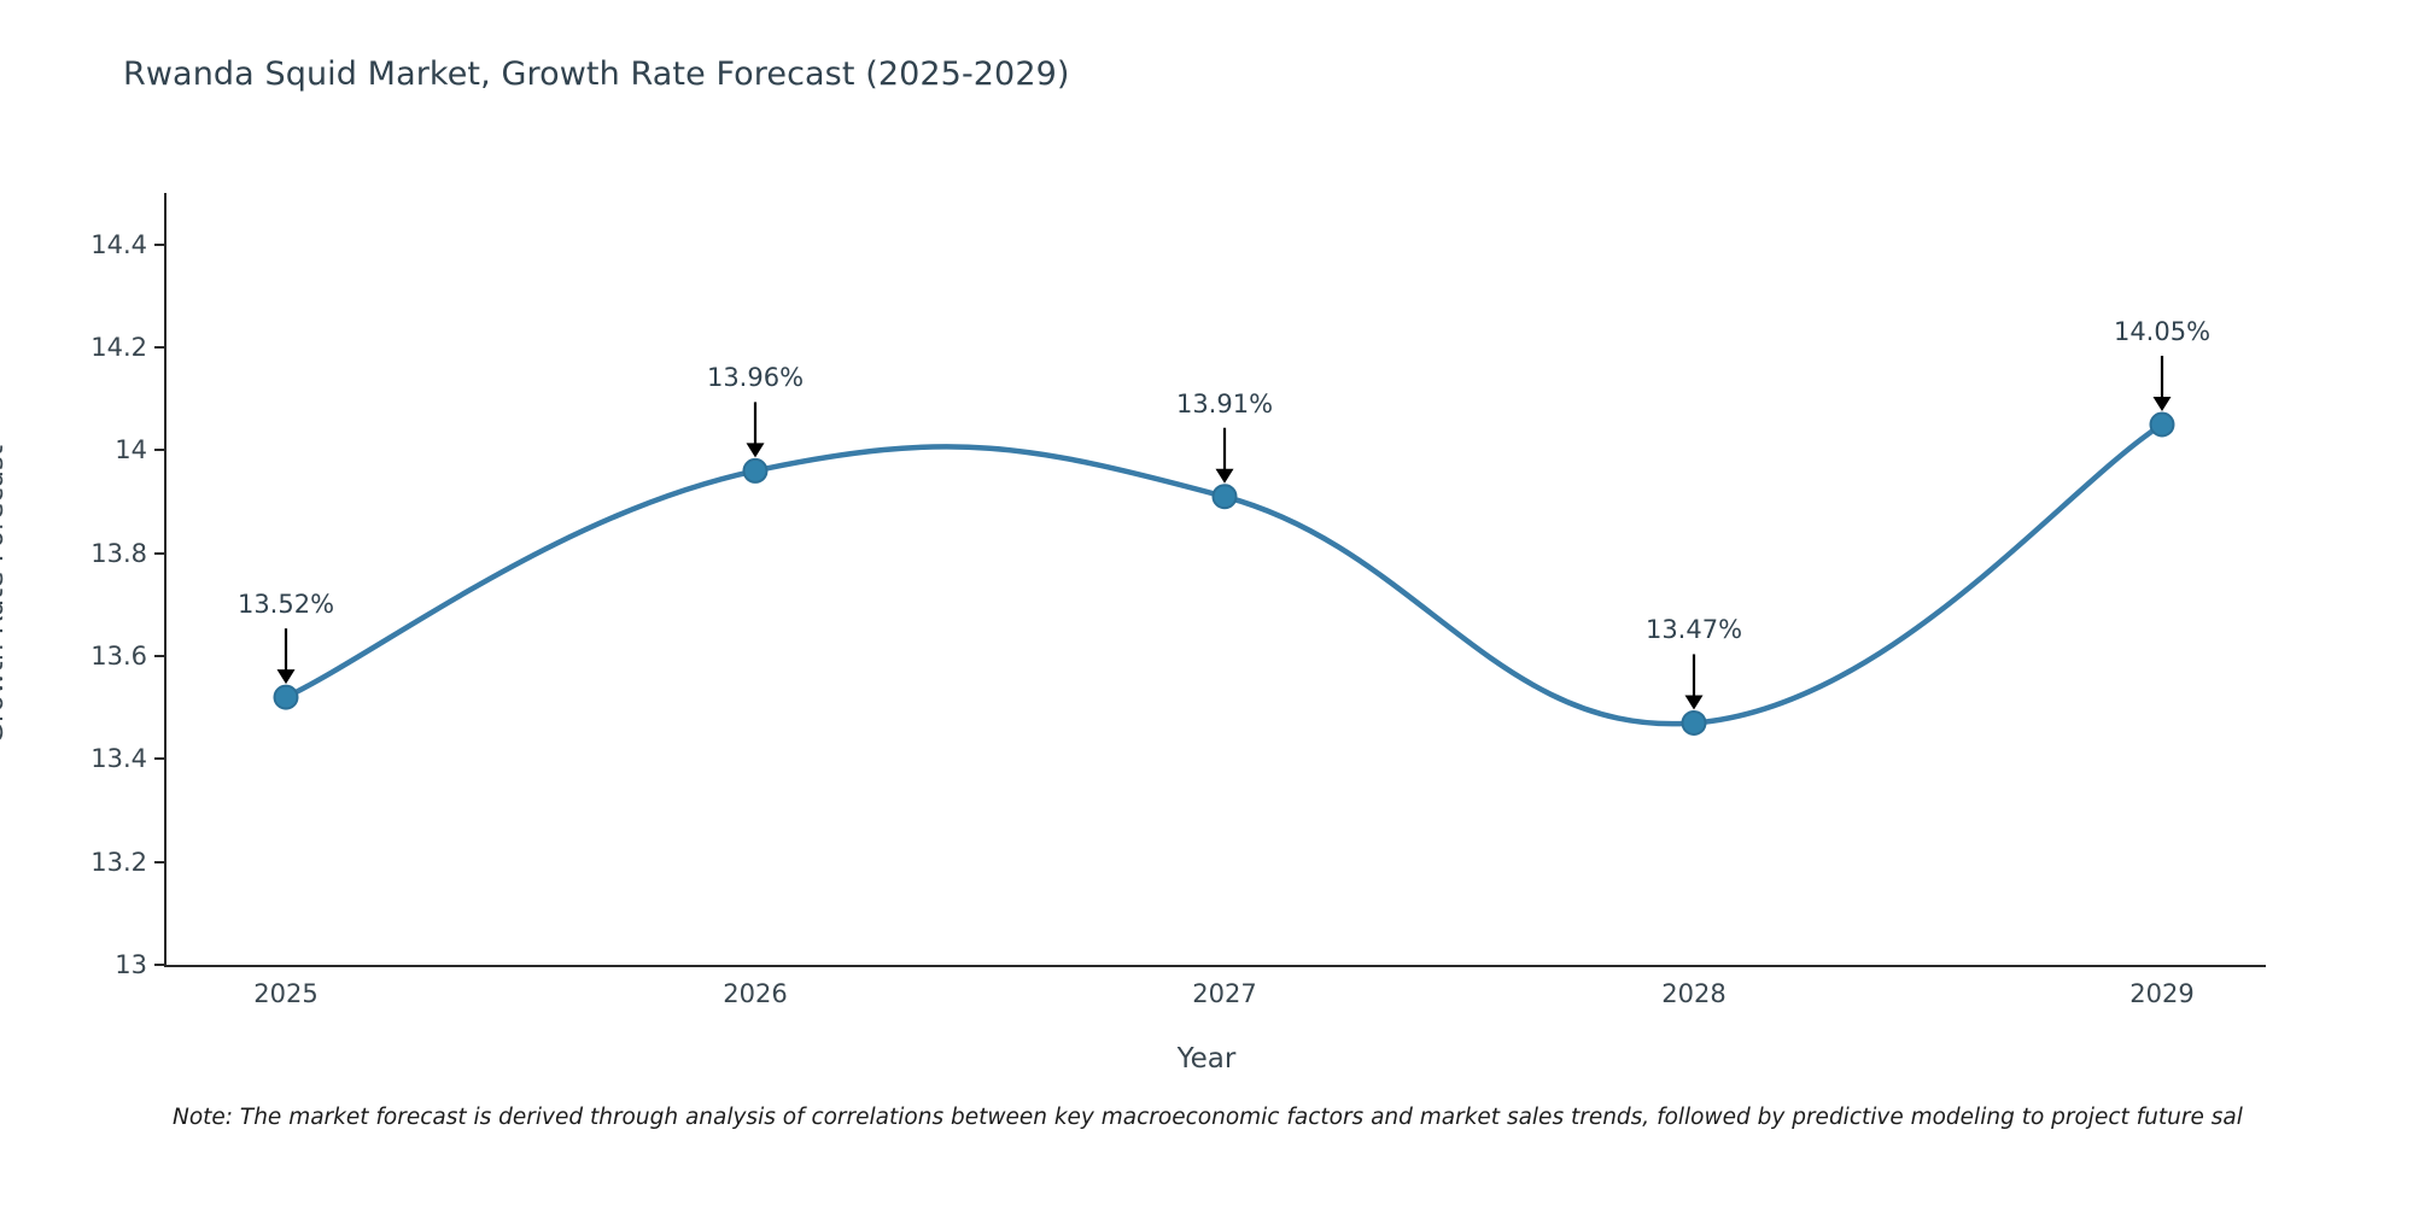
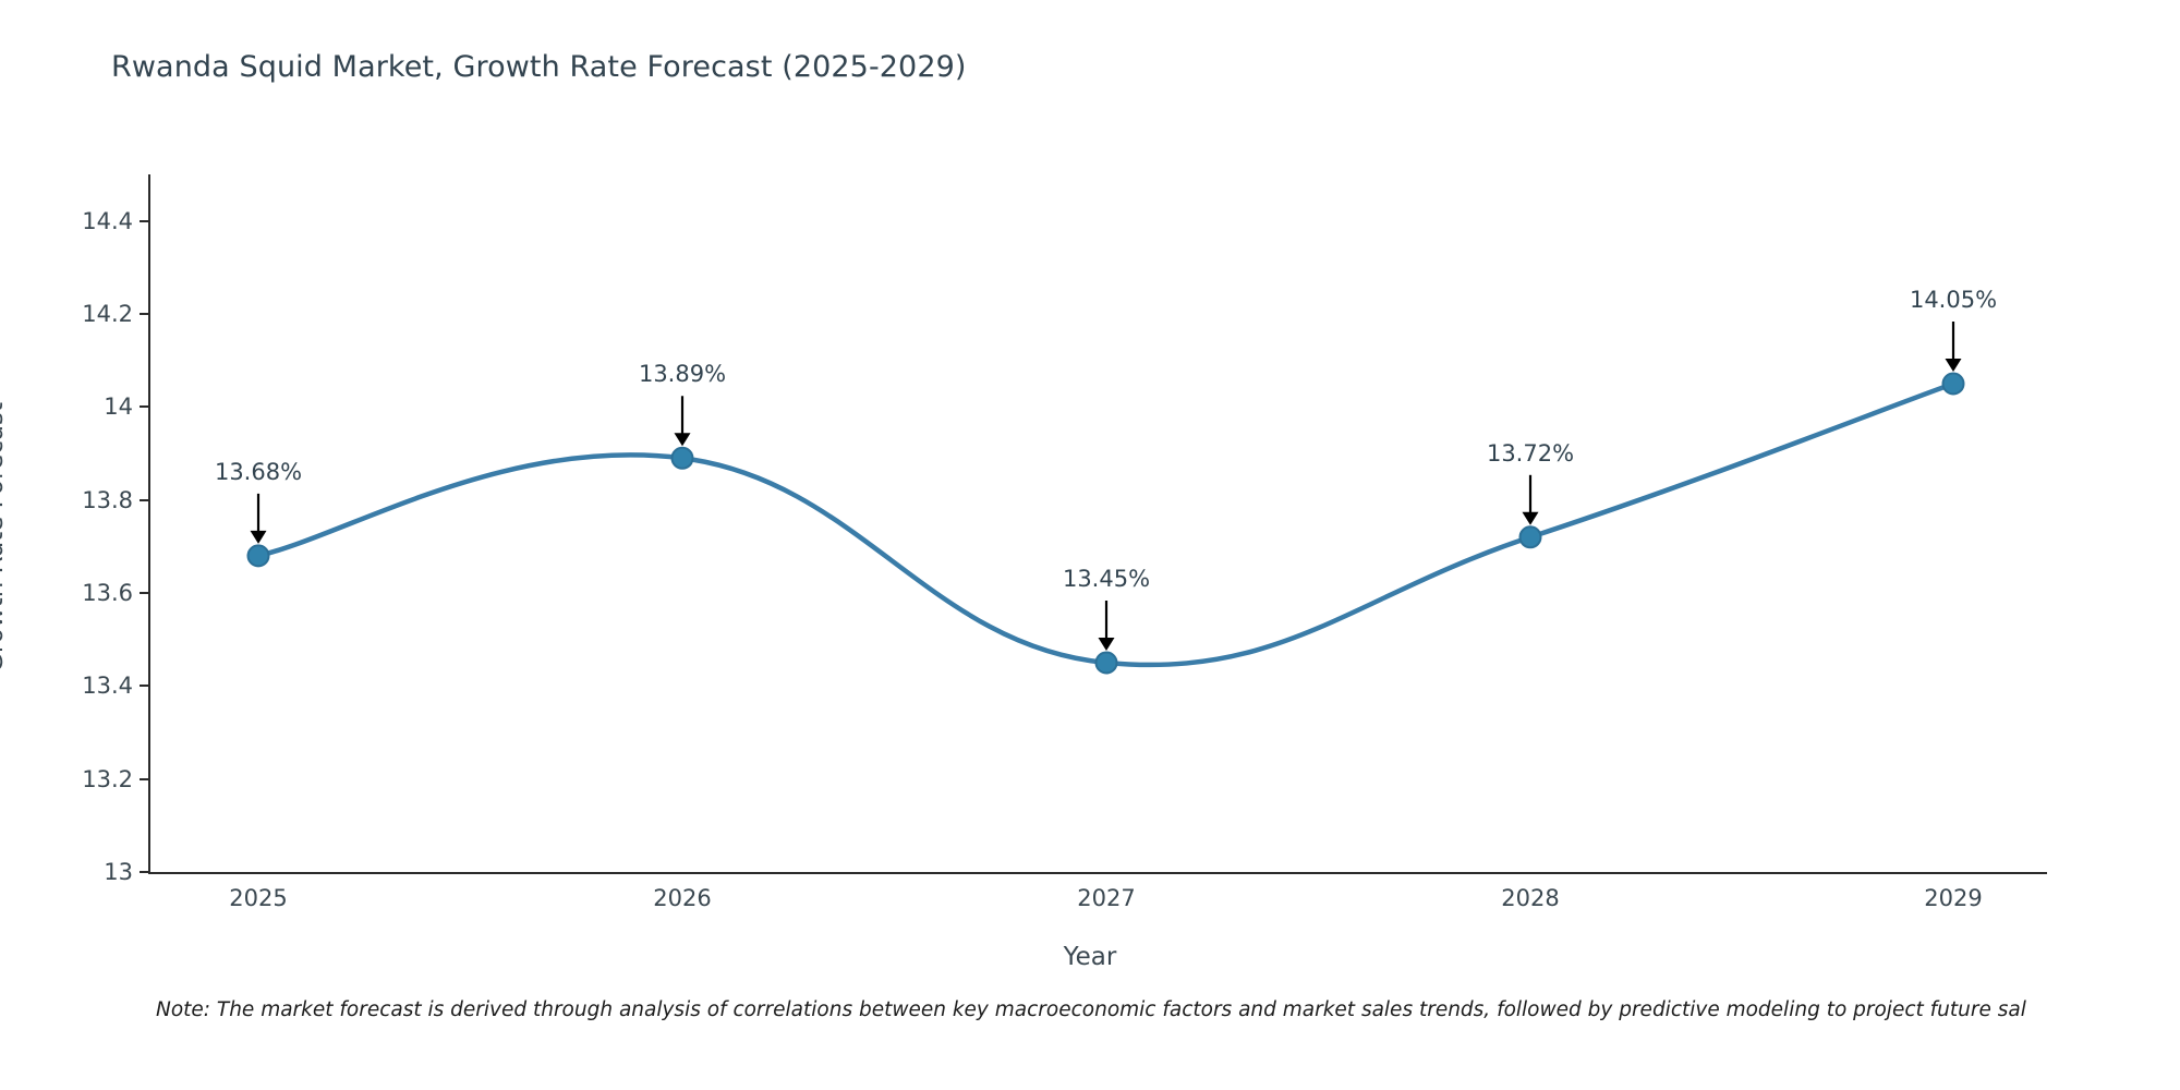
2025: 13.52% -> 13.68%
2026: 13.96% -> 13.89%
2027: 13.91% -> 13.45%
2028: 13.47% -> 13.72%
